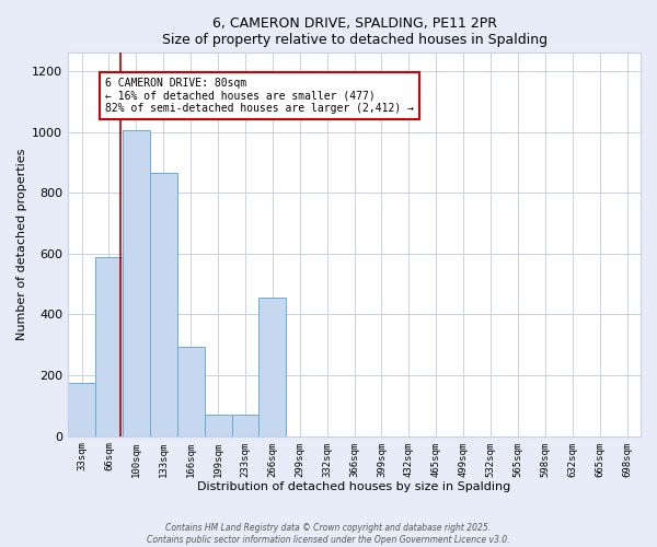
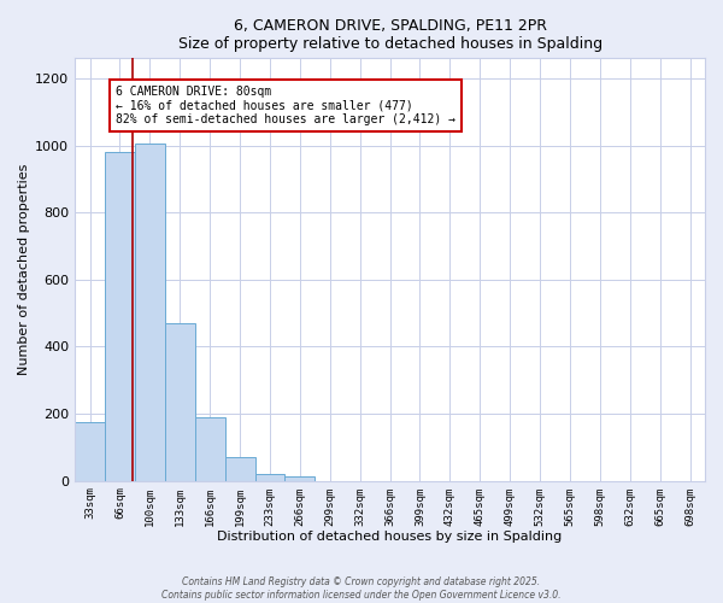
66sqm: 590 -> 980
133sqm: 865 -> 470
166sqm: 295 -> 190
233sqm: 70 -> 22
266sqm: 455 -> 12
